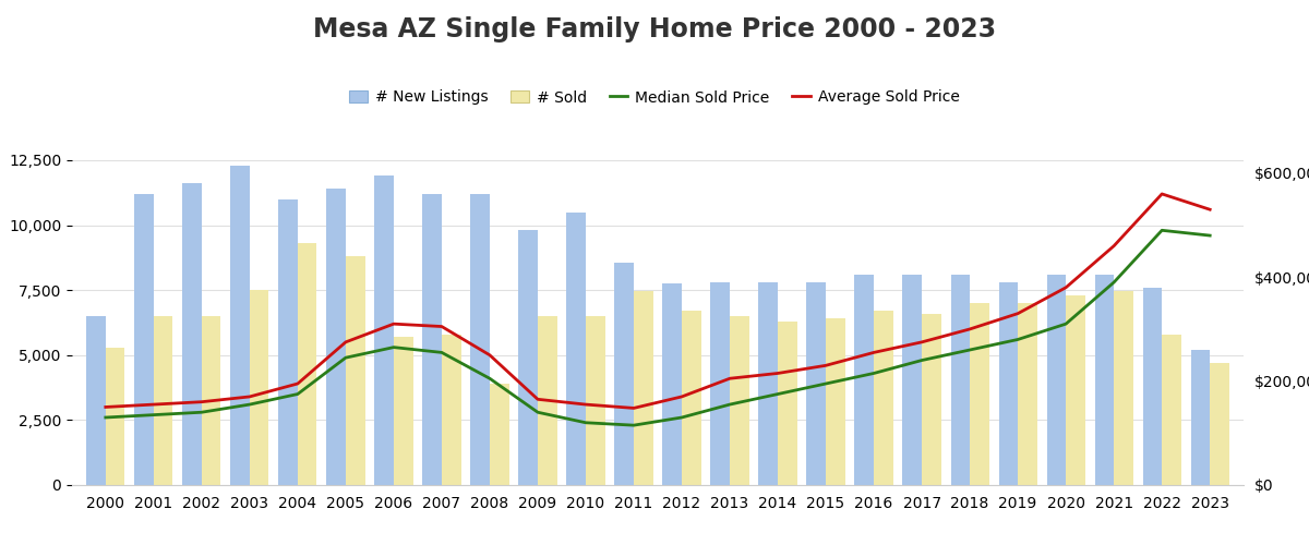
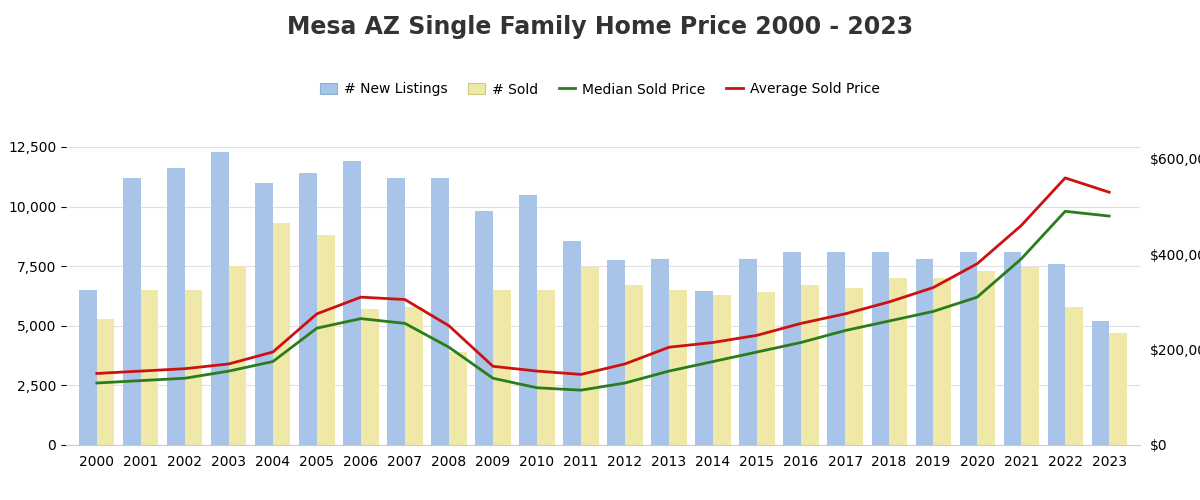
# New Listings/2014: 7,800 -> 6,450
